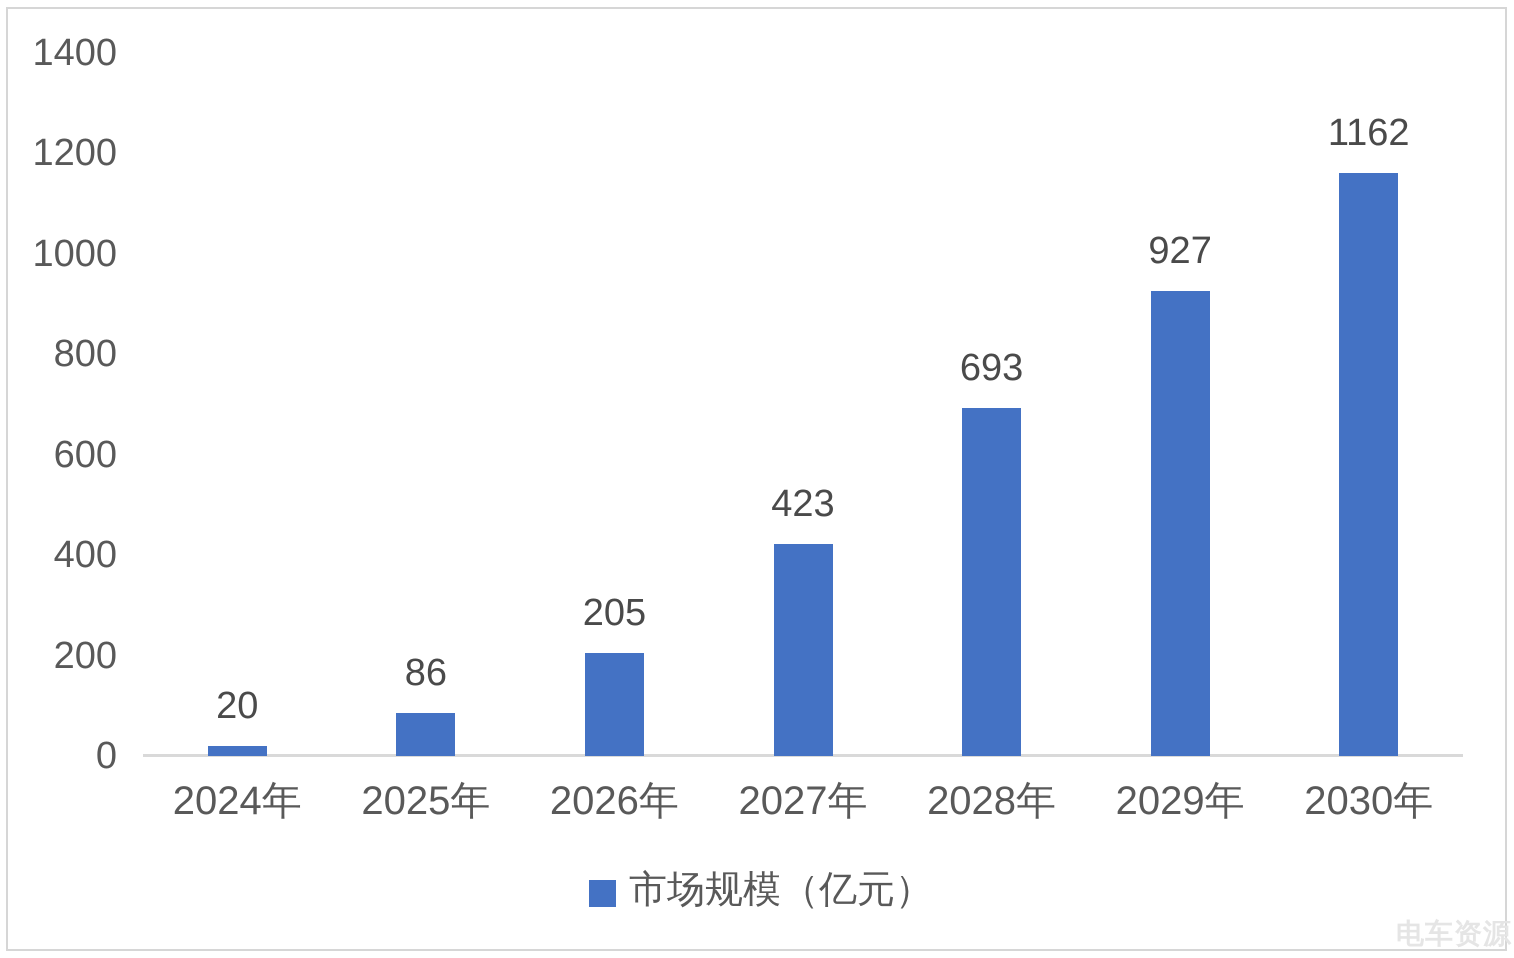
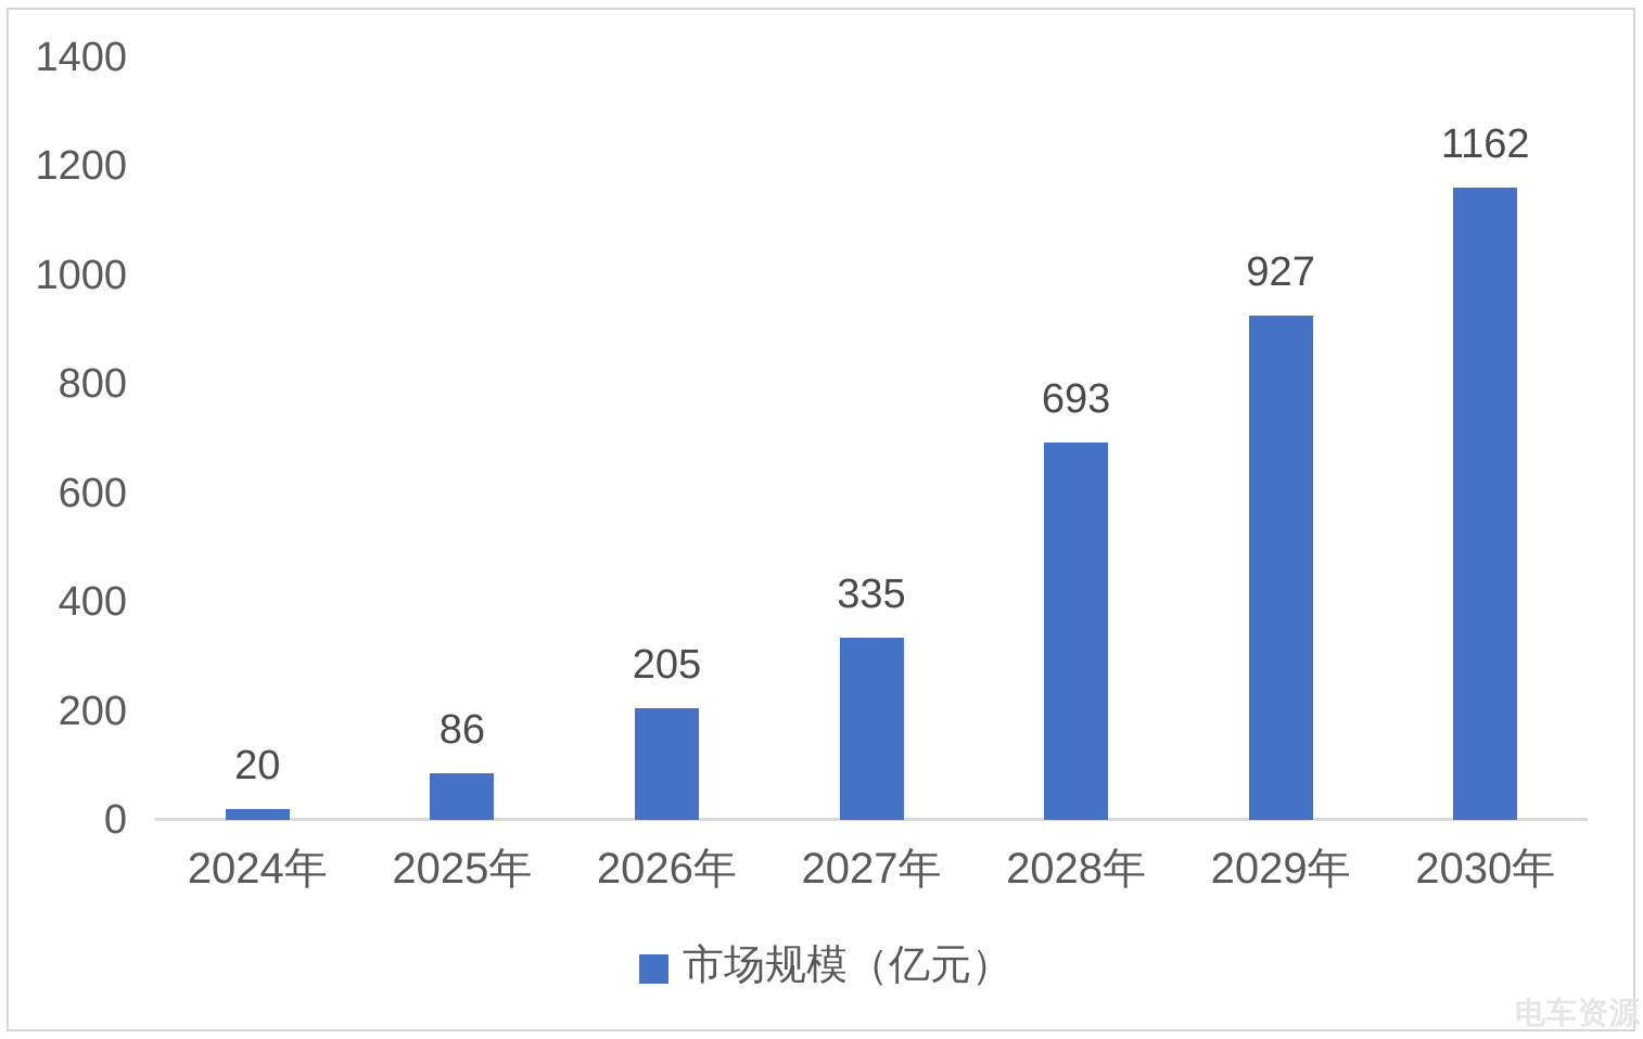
2027年: 423 -> 335
